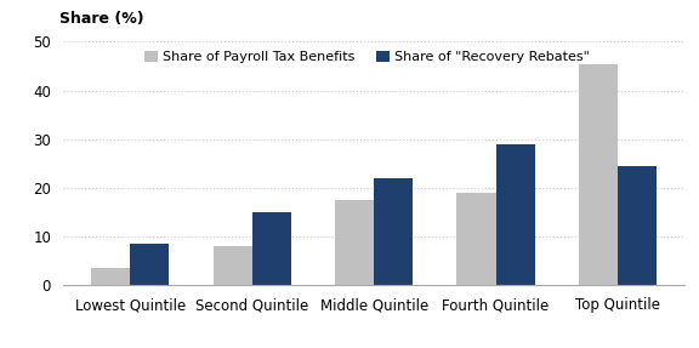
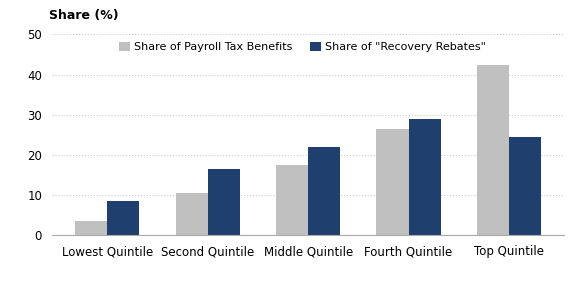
Share of Payroll Tax Benefits/Second Quintile: 8.0 -> 10.5
Share of "Recovery Rebates"/Second Quintile: 15.0 -> 16.5
Share of Payroll Tax Benefits/Fourth Quintile: 19.0 -> 26.5
Share of Payroll Tax Benefits/Top Quintile: 45.5 -> 42.5
